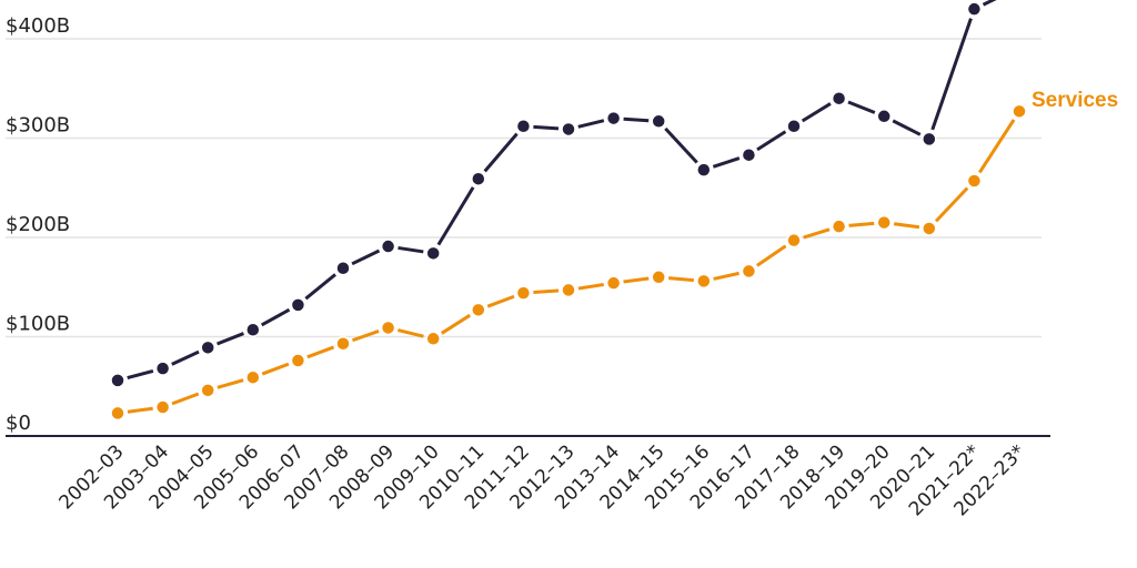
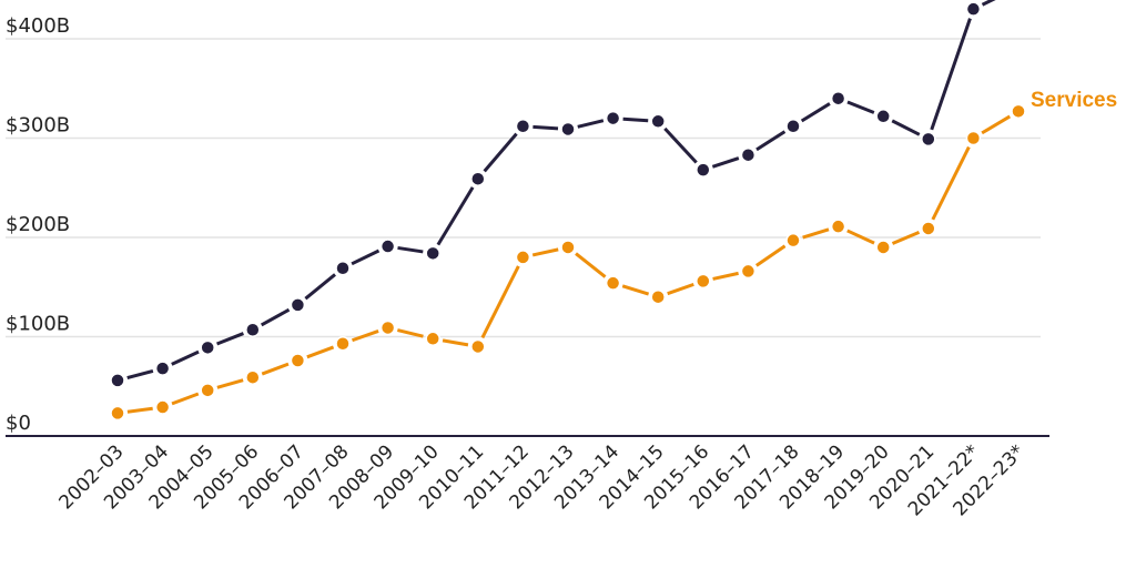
Services/2010–11: $130B -> $90B
Services/2011–12: $140B -> $180B
Services/2012–13: $150B -> $190B
Services/2014–15: $160B -> $140B
Services/2019–20: $220B -> $190B
Services/2021–22*: $260B -> $300B
